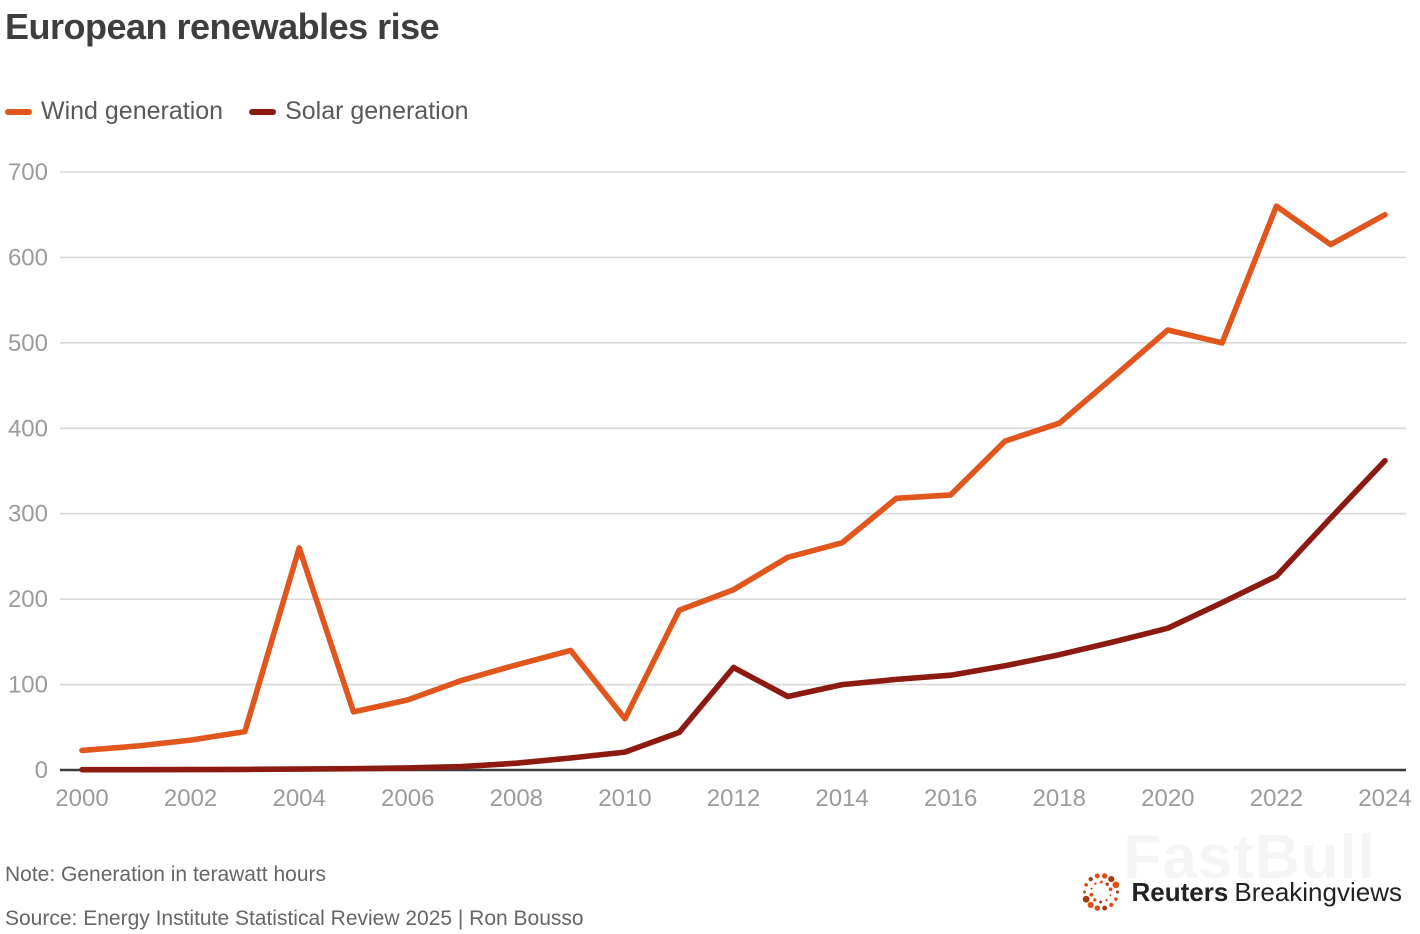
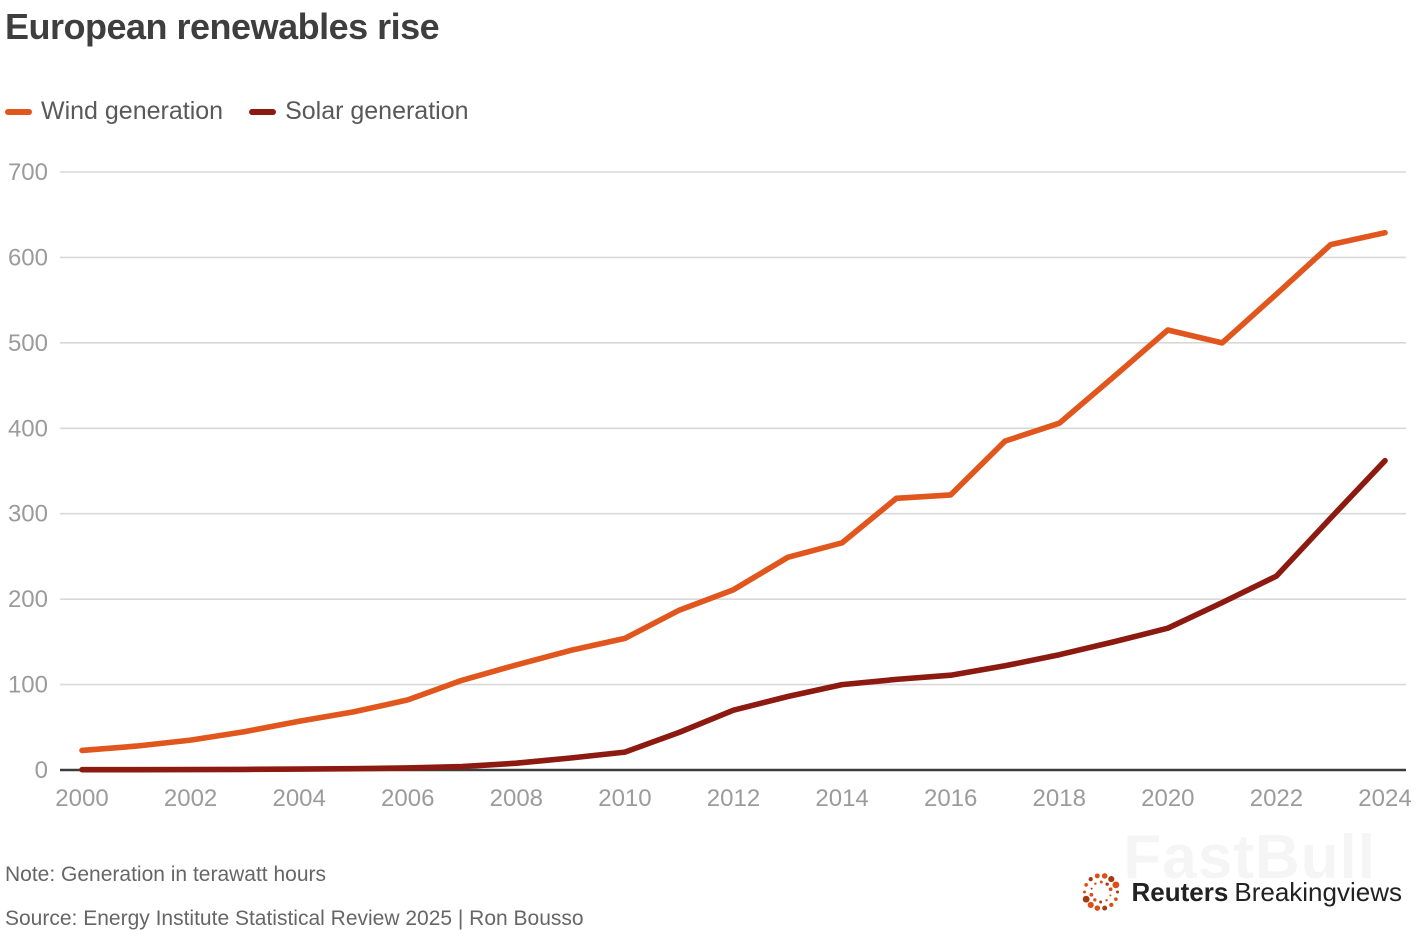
Wind generation/2004: 260 -> 60
Wind generation/2010: 60 -> 150
Solar generation/2012: 120 -> 70
Wind generation/2022: 660 -> 560
Wind generation/2024: 650 -> 630
